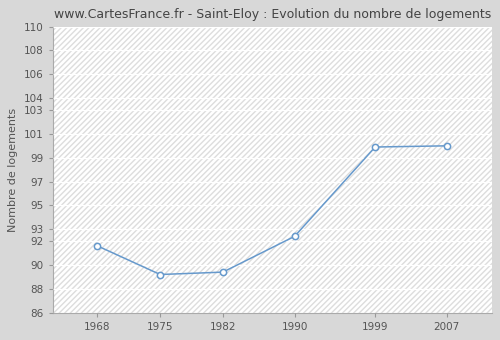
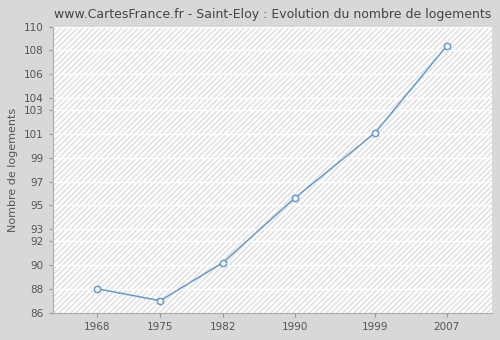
1968: 91.6 -> 88.0
1975: 89.2 -> 87.0
1982: 89.4 -> 90.2
1990: 92.4 -> 95.6
1999: 99.9 -> 101.1
2007: 100.0 -> 108.4
